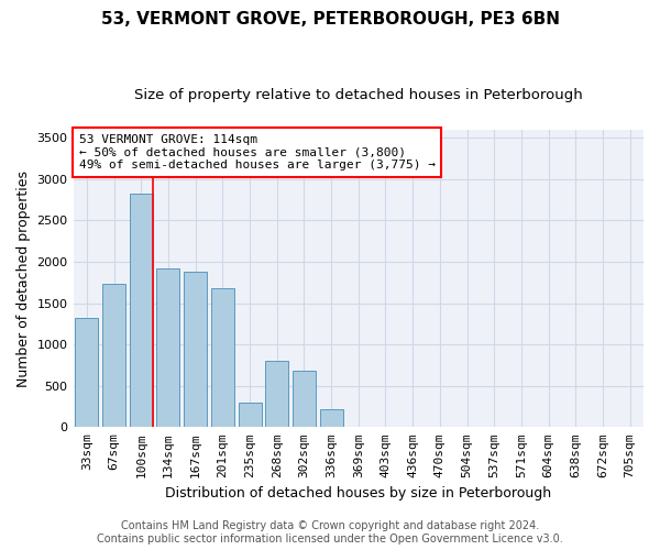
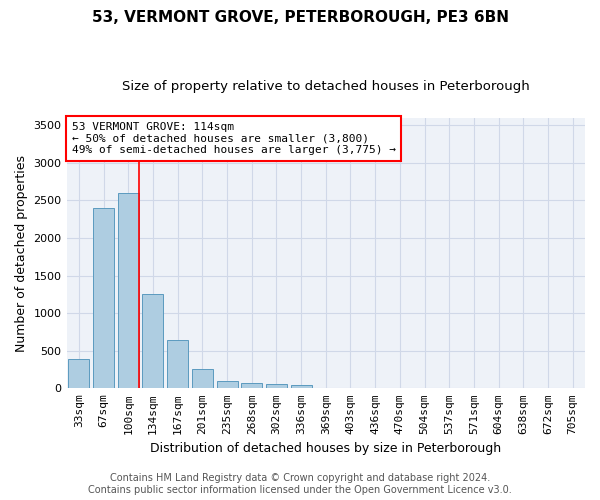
33sqm: 1320 -> 390
67sqm: 1740 -> 2400
100sqm: 2820 -> 2600
134sqm: 1920 -> 1250
167sqm: 1880 -> 640
201sqm: 1680 -> 260
235sqm: 300 -> 100
268sqm: 800 -> 60
302sqm: 680 -> 60
336sqm: 220 -> 40
